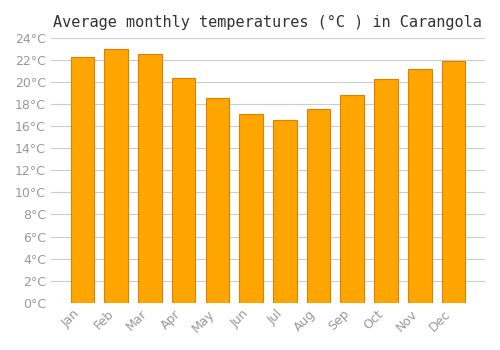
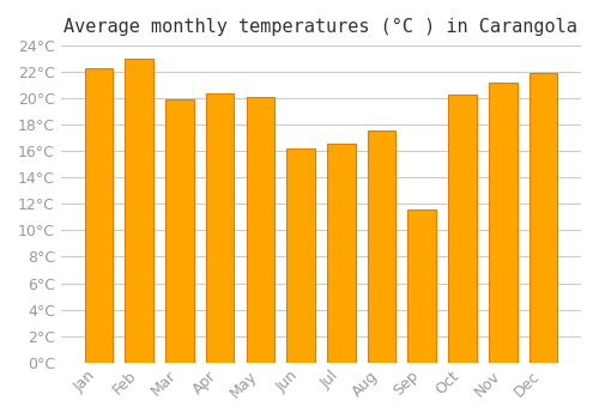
Mar: 22.6°C -> 19.9°C
May: 18.6°C -> 20.1°C
Jun: 17.1°C -> 16.2°C
Sep: 18.8°C -> 11.6°C
